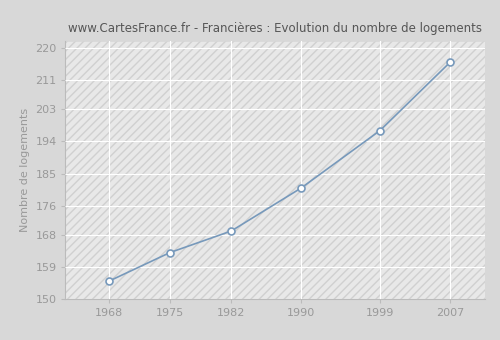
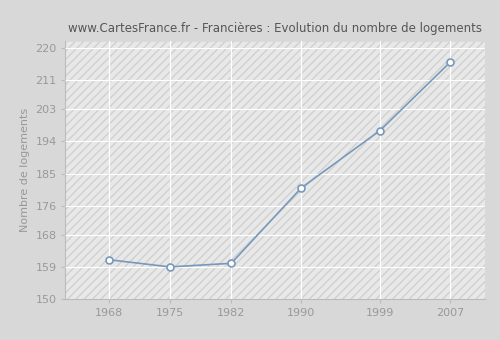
1968: 155 -> 161
1975: 163 -> 159
1982: 169 -> 160
